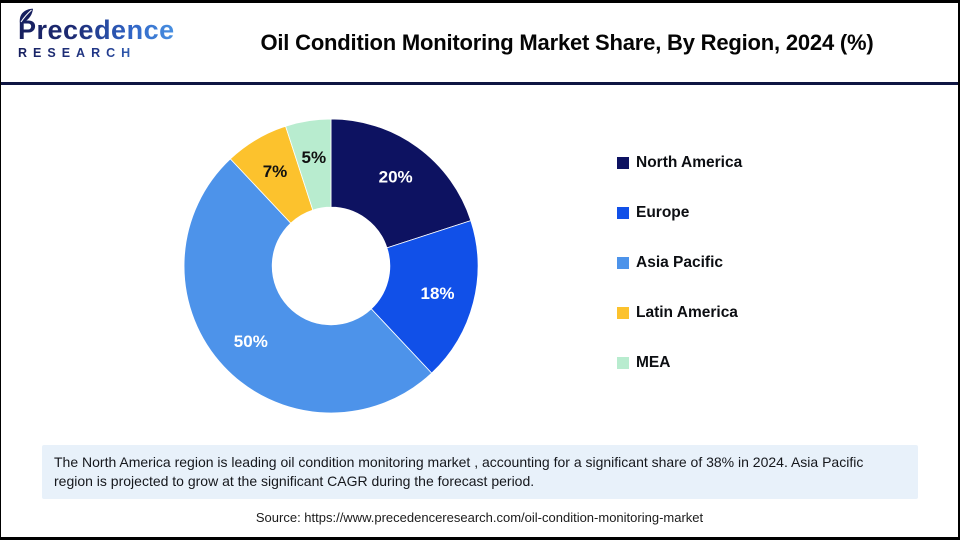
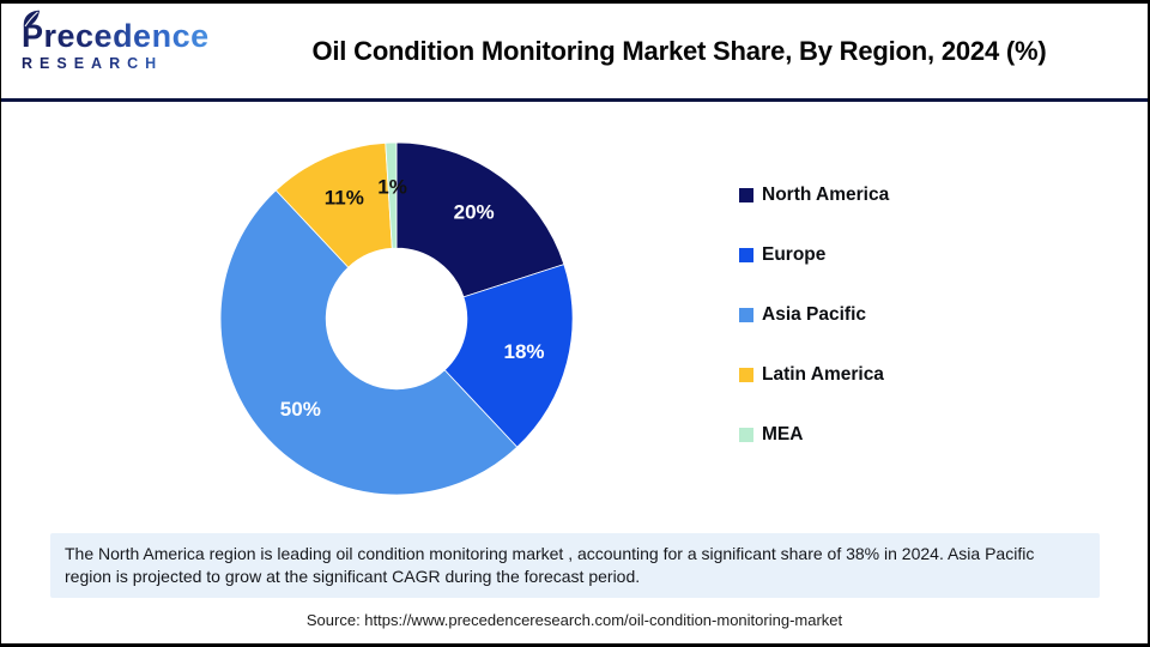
Latin America: 7% -> 11%
MEA: 5% -> 1%
